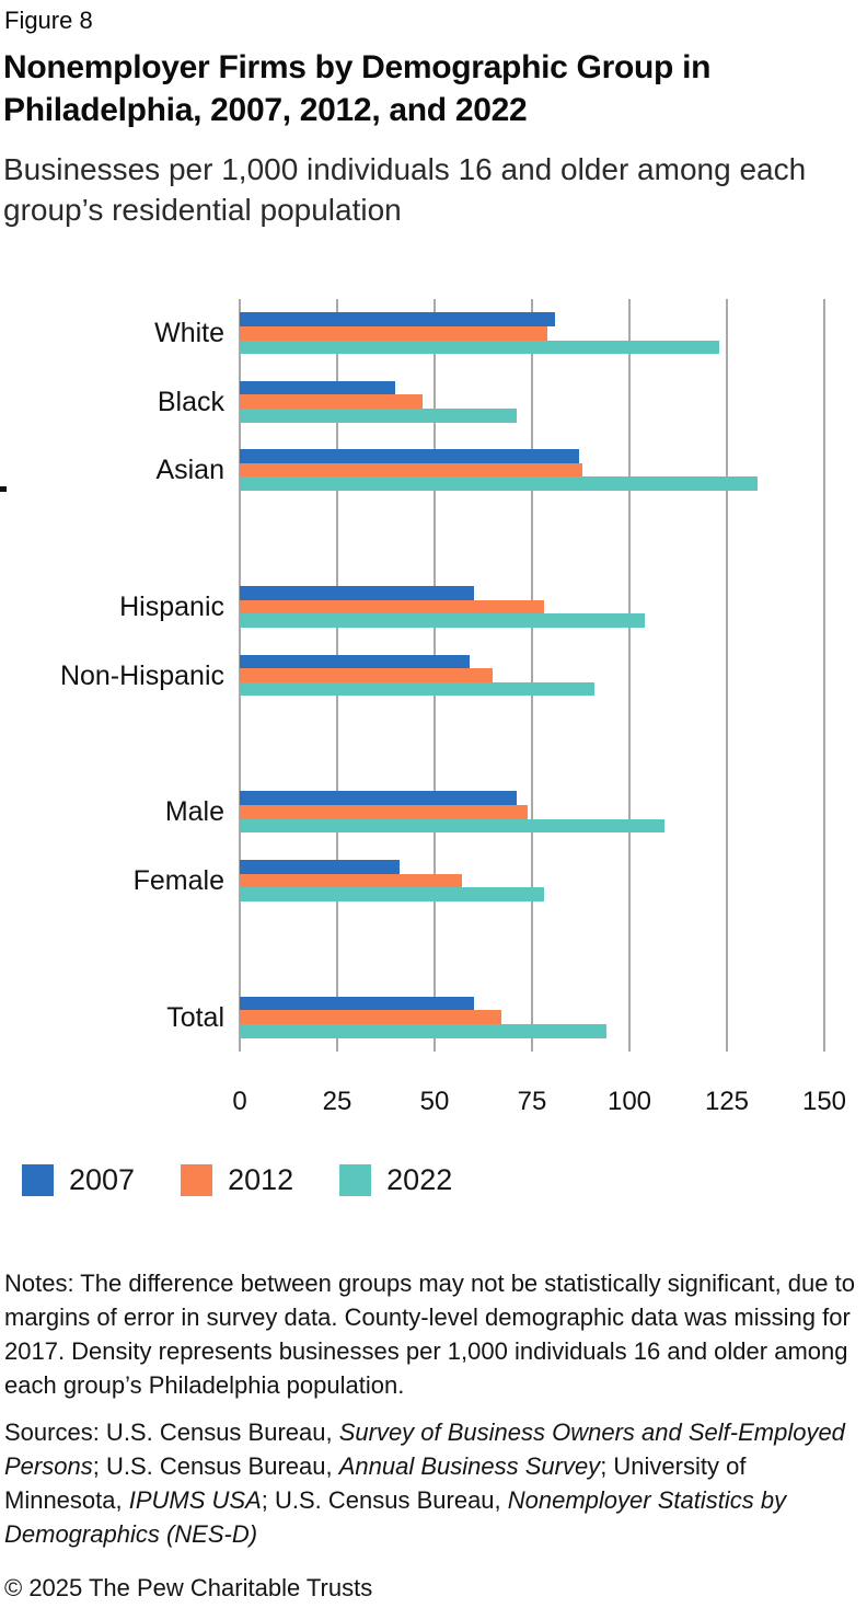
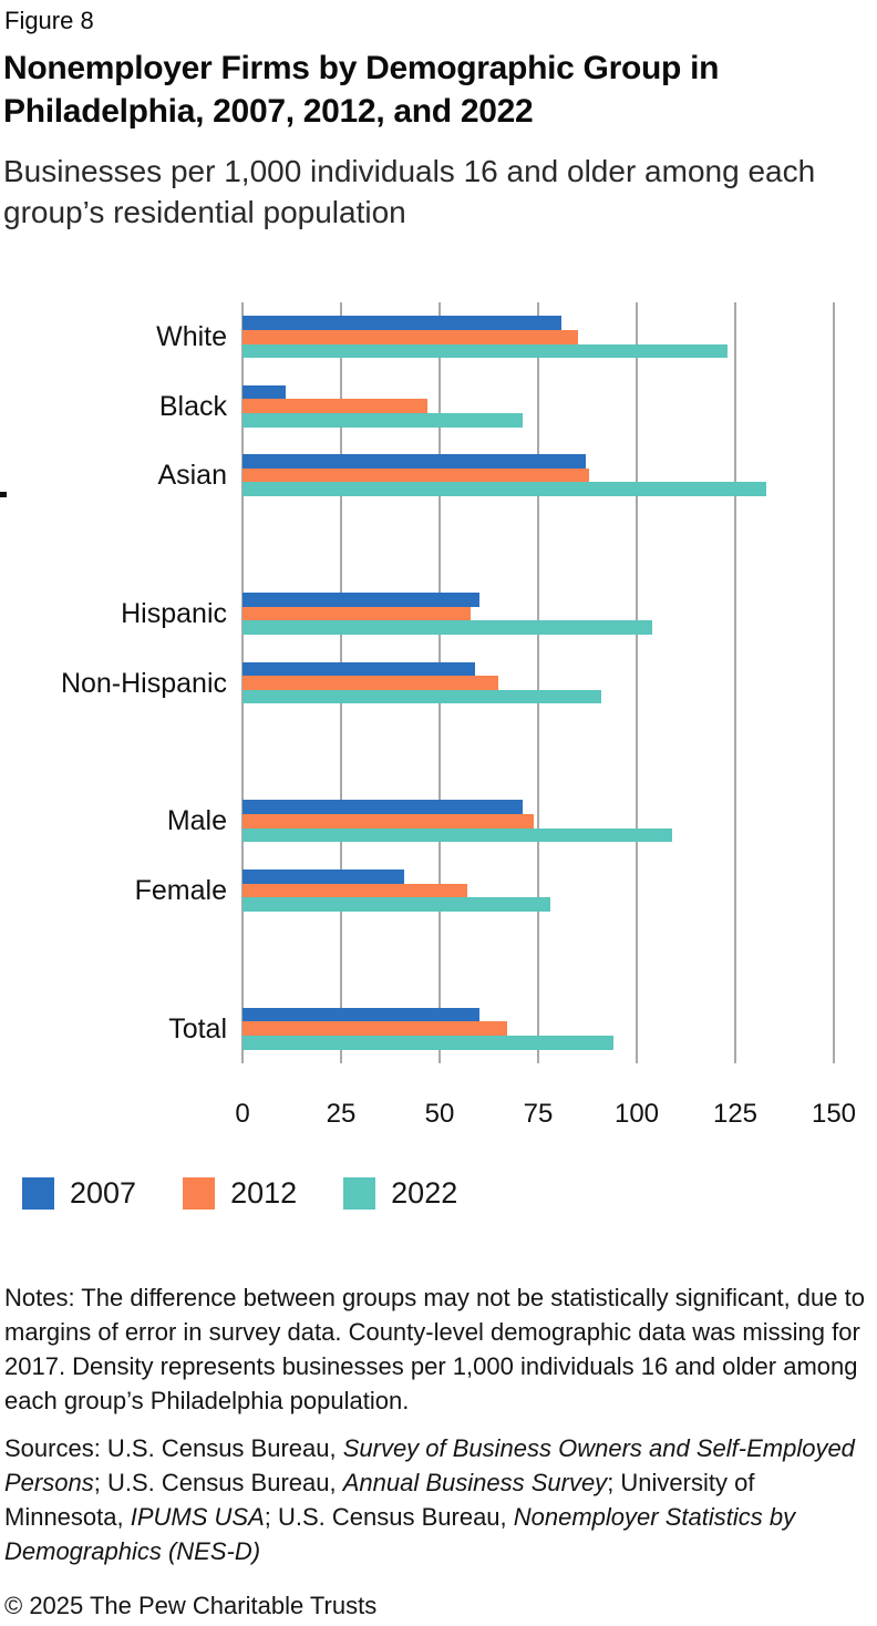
2012/White: 79 -> 85
2007/Black: 40 -> 11
2012/Hispanic: 78 -> 58
